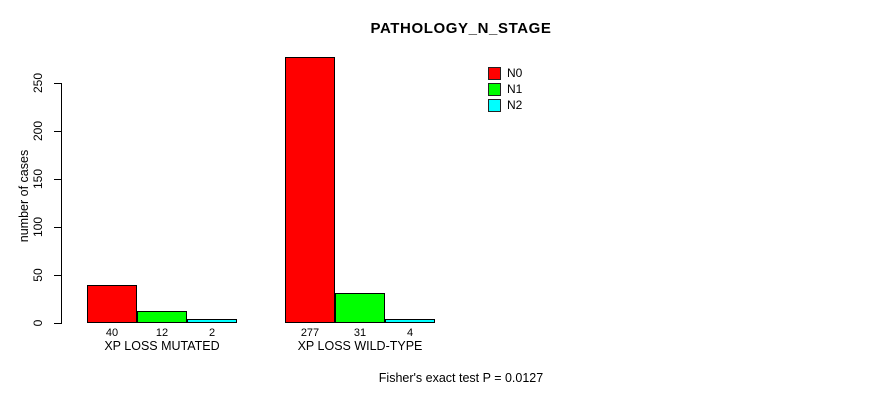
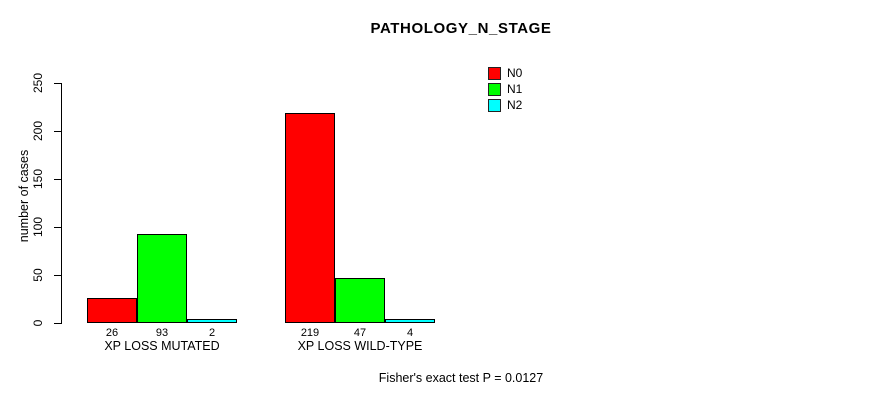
N0/XP LOSS MUTATED: 40 -> 26
N1/XP LOSS MUTATED: 12 -> 93
N0/XP LOSS WILD-TYPE: 277 -> 219
N1/XP LOSS WILD-TYPE: 31 -> 47
